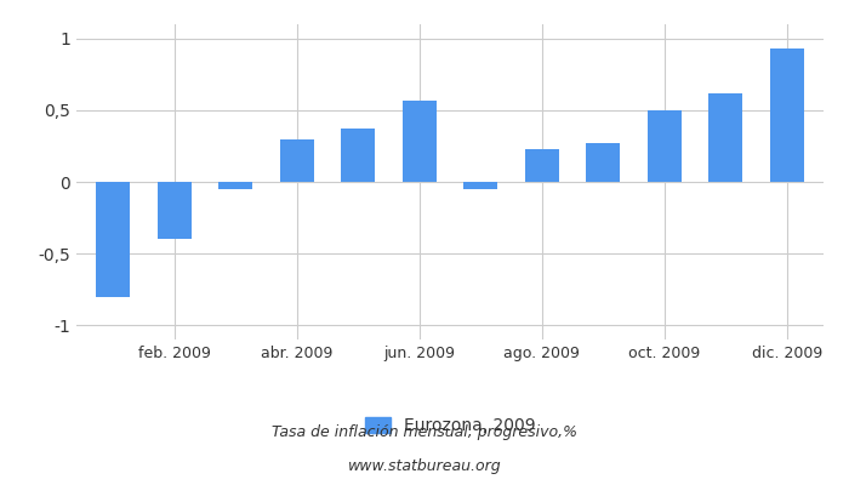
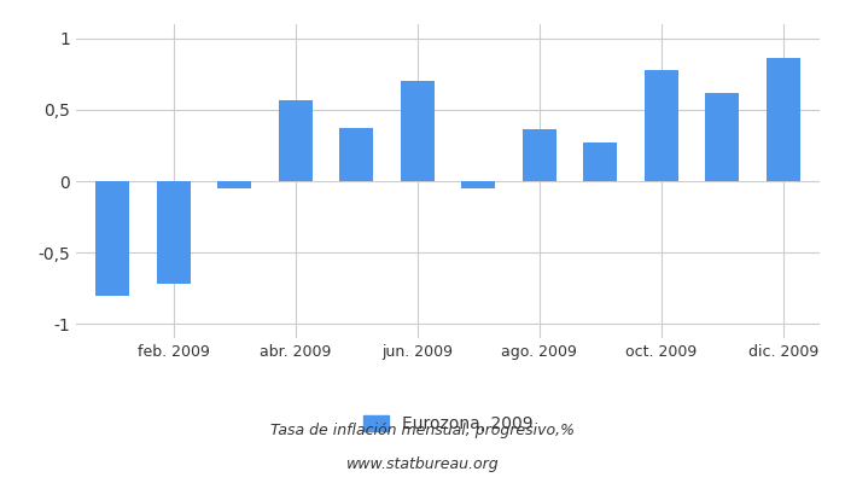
feb. 2009: -0,40 -> -0,72
abr. 2009: 0,30 -> 0,57
jun. 2009: 0,57 -> 0,70
ago. 2009: 0,23 -> 0,36
oct. 2009: 0,50 -> 0,78
dic. 2009: 0,93 -> 0,86
